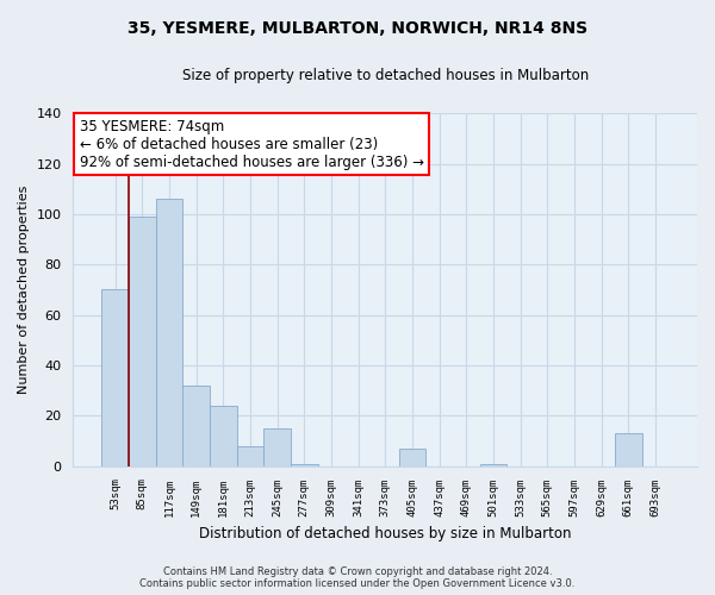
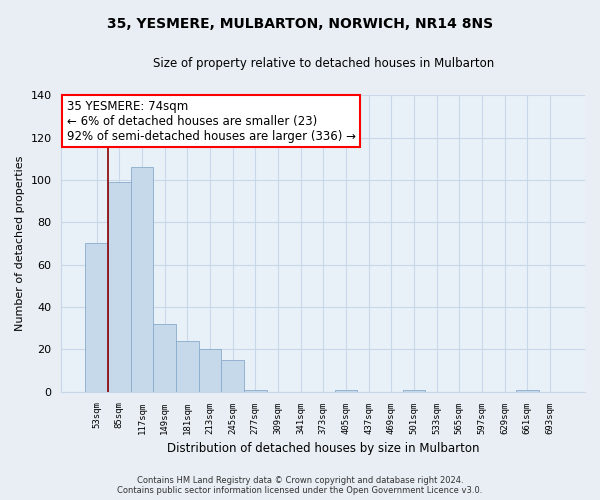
213sqm: 8 -> 20
405sqm: 7 -> 1
661sqm: 13 -> 1
